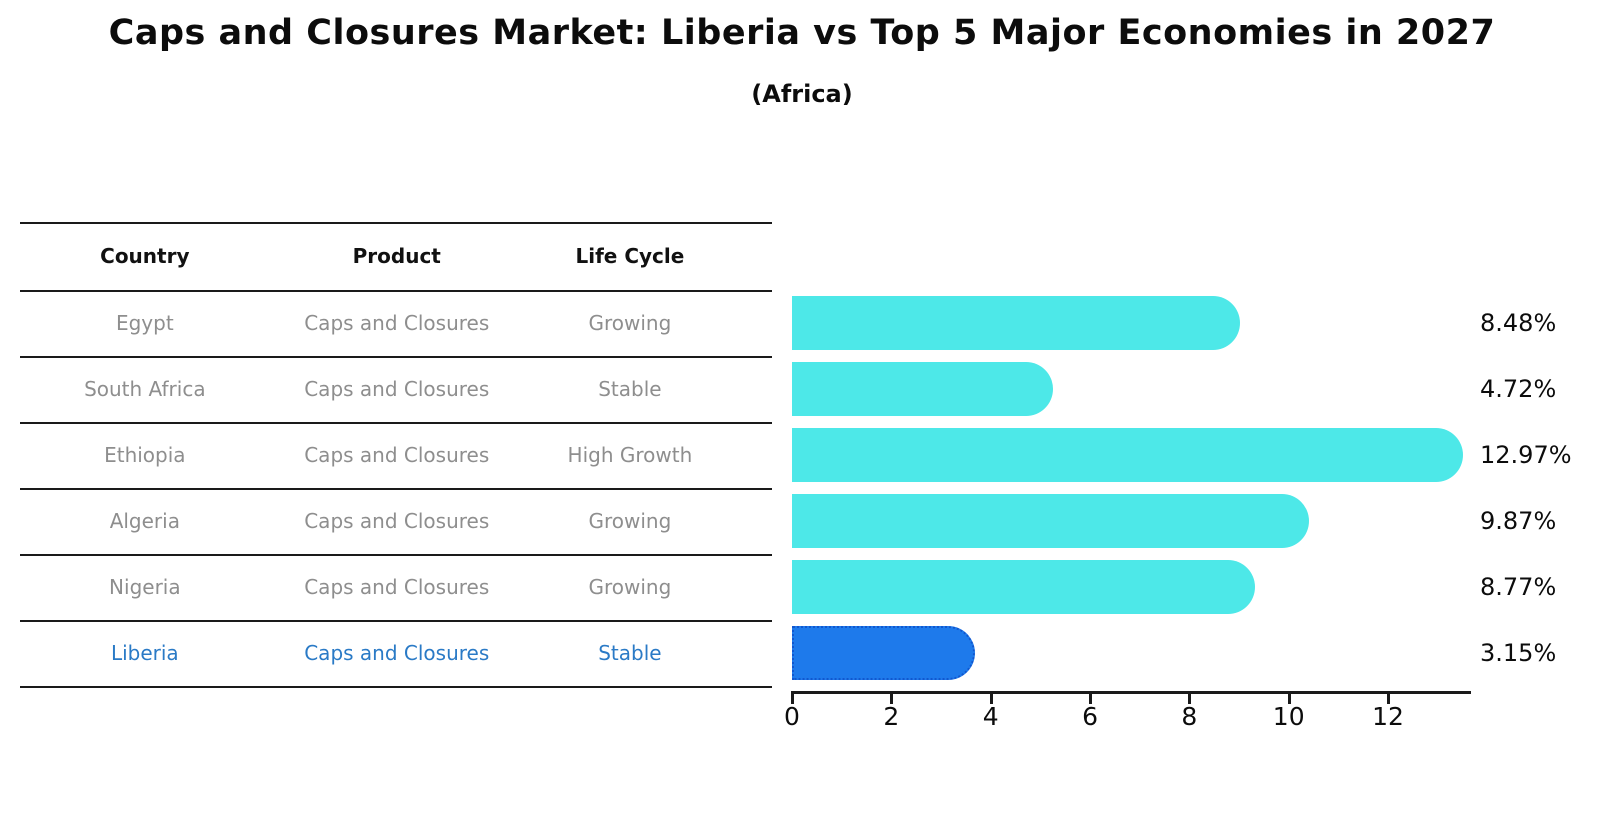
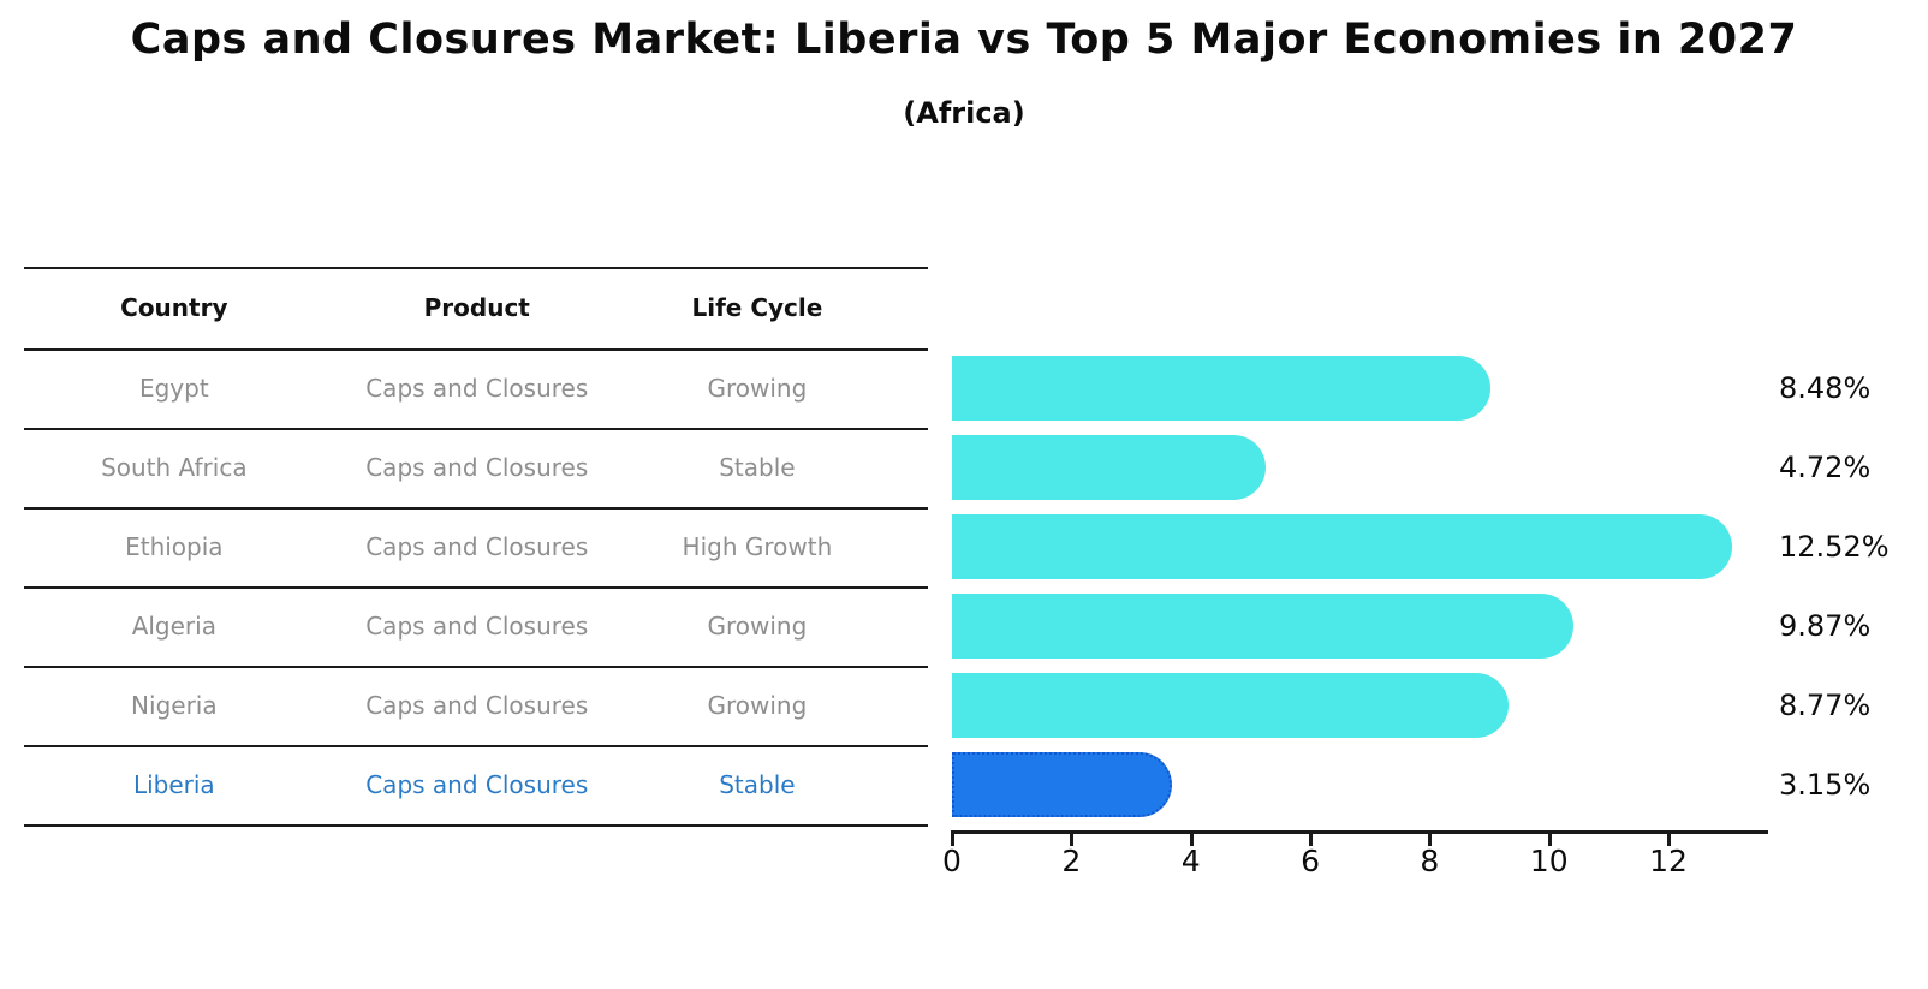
Ethiopia: 12.97% -> 12.52%
